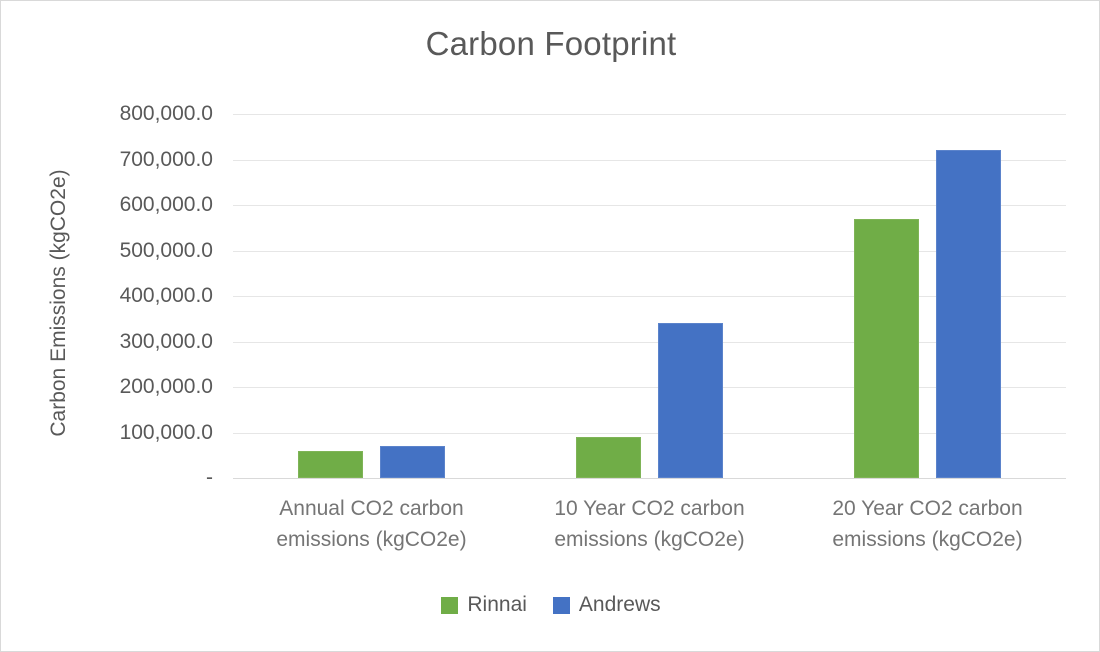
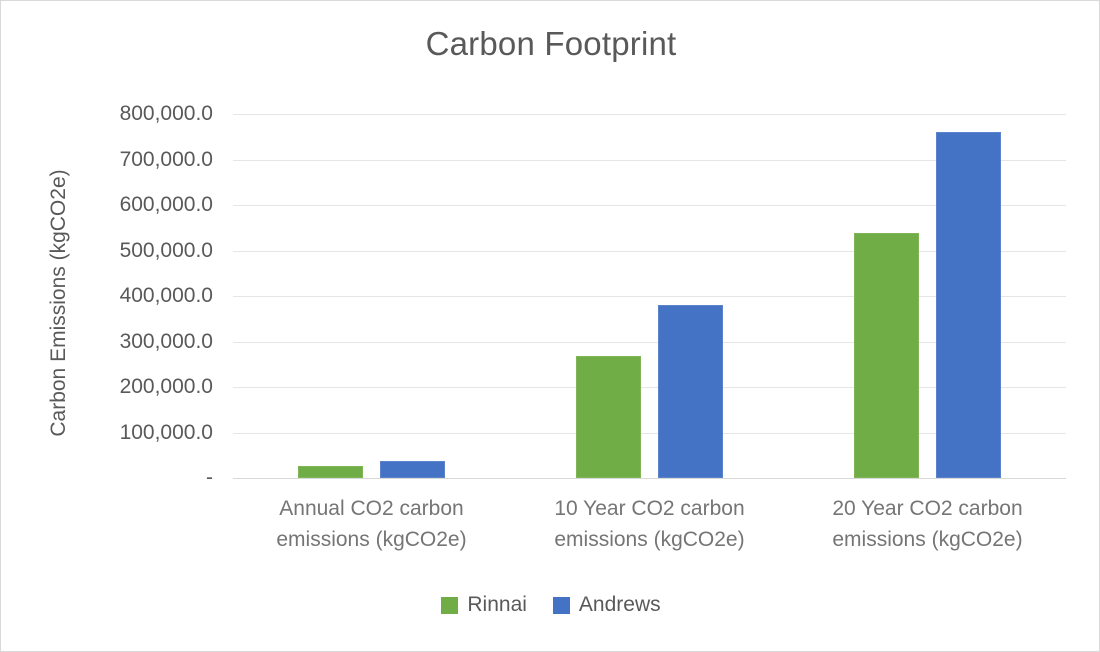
Rinnai/Annual CO2 carbon emissions (kgCO2e): 60000 -> 30000
Andrews/Annual CO2 carbon emissions (kgCO2e): 70000 -> 40000
Rinnai/10 Year CO2 carbon emissions (kgCO2e): 90000 -> 270000
Andrews/10 Year CO2 carbon emissions (kgCO2e): 340000 -> 380000
Rinnai/20 Year CO2 carbon emissions (kgCO2e): 570000 -> 540000
Andrews/20 Year CO2 carbon emissions (kgCO2e): 720000 -> 760000
